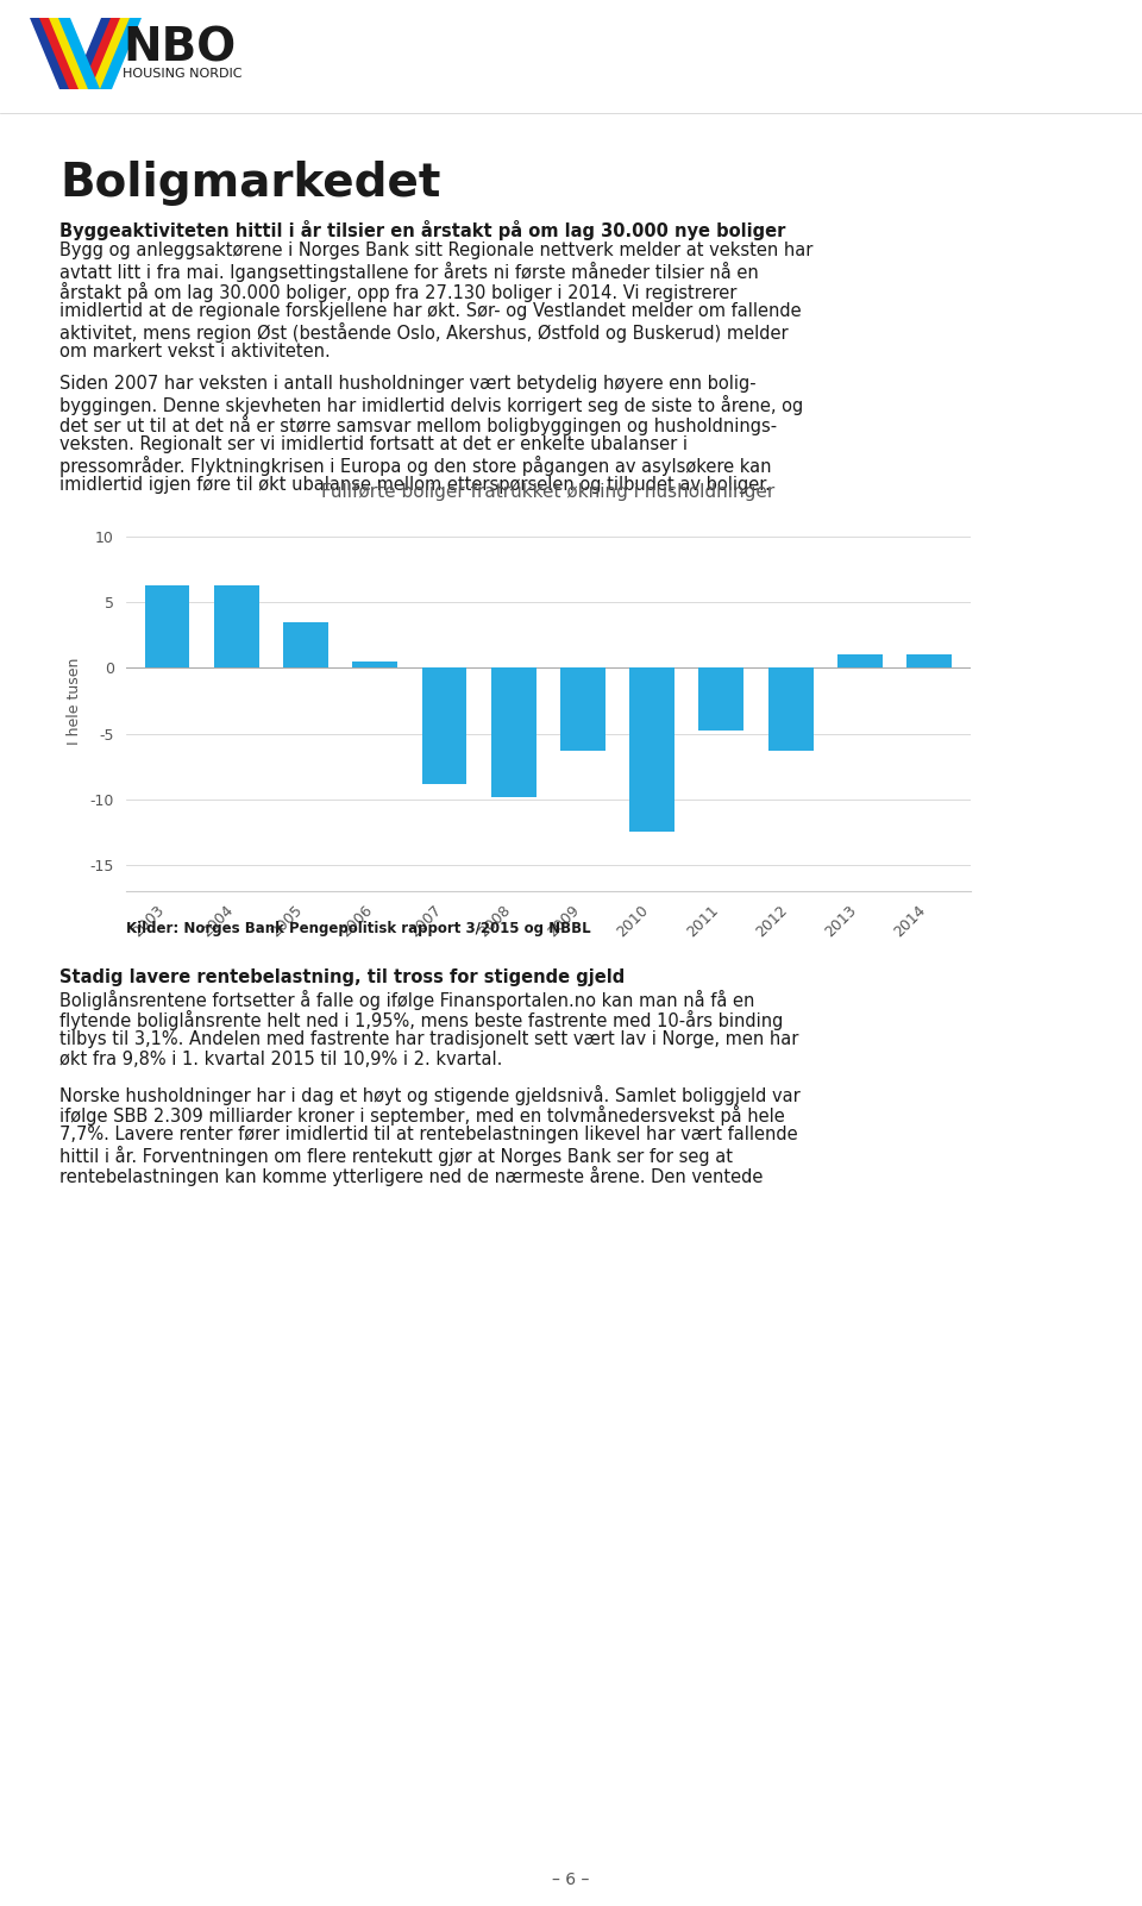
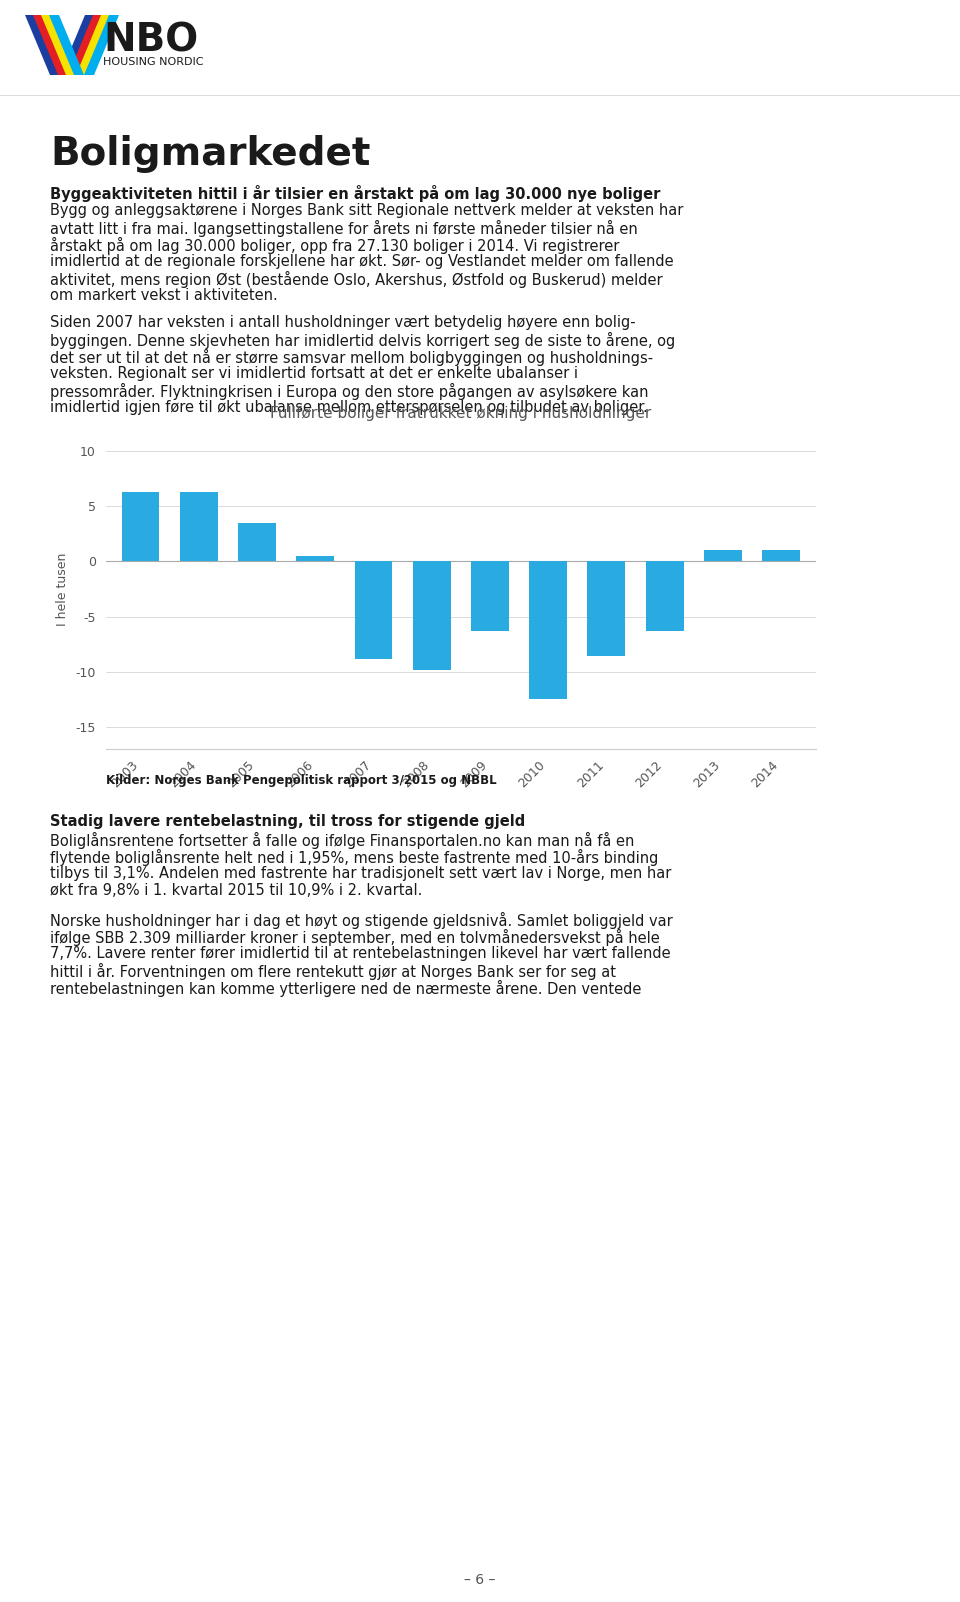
2011: -4.8 -> -8.6
